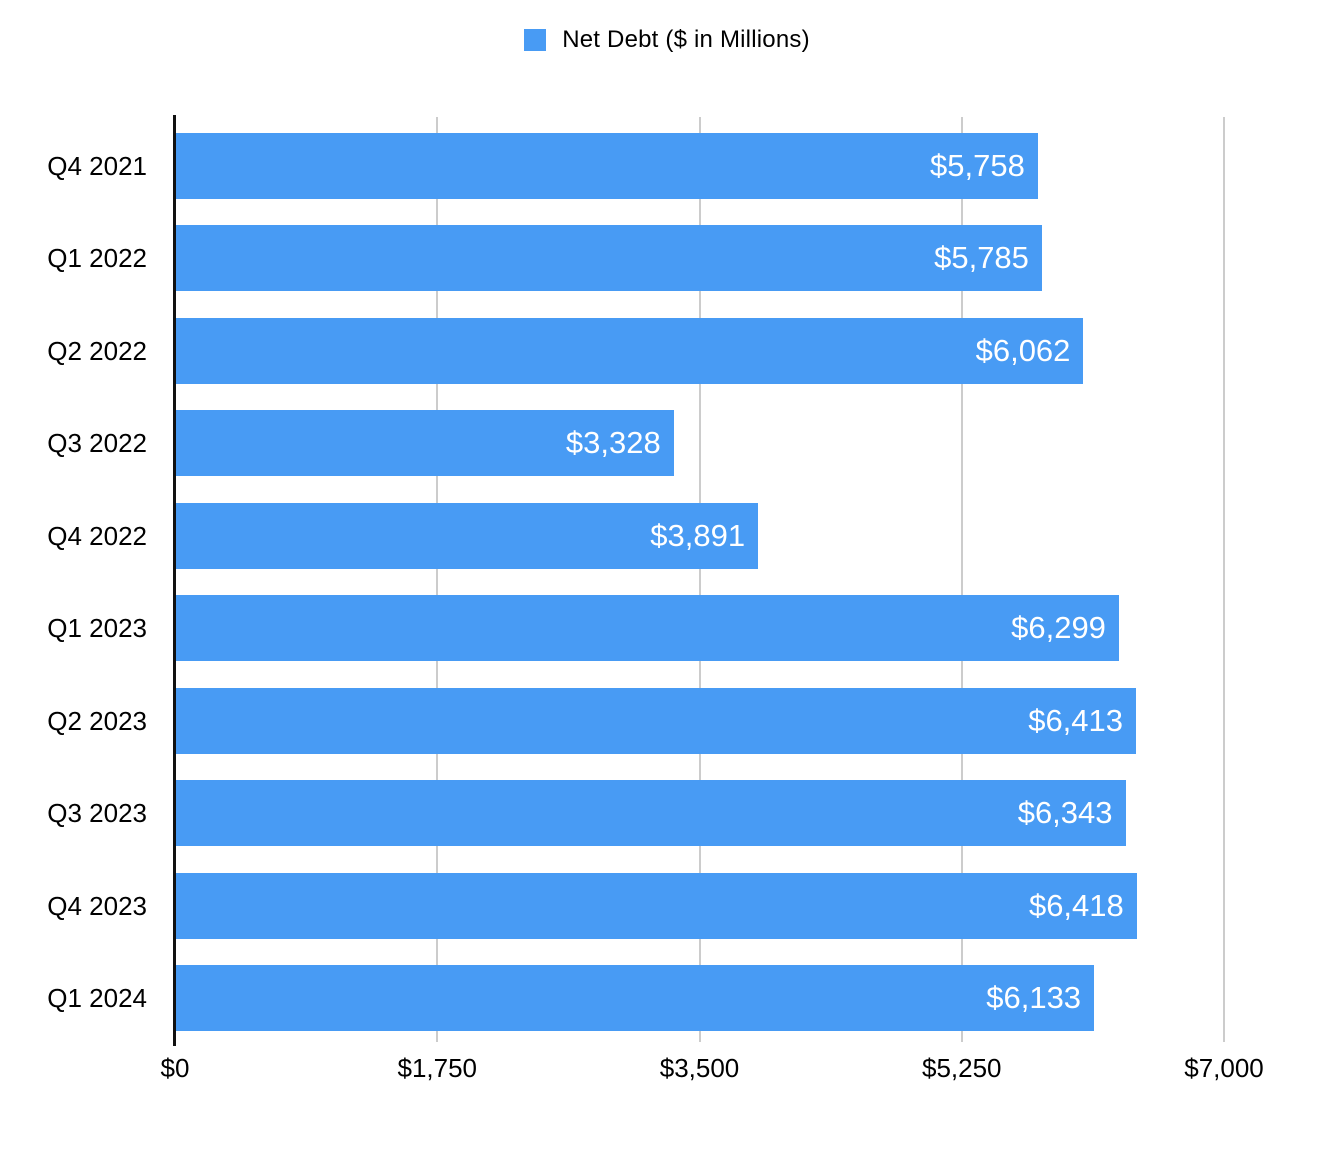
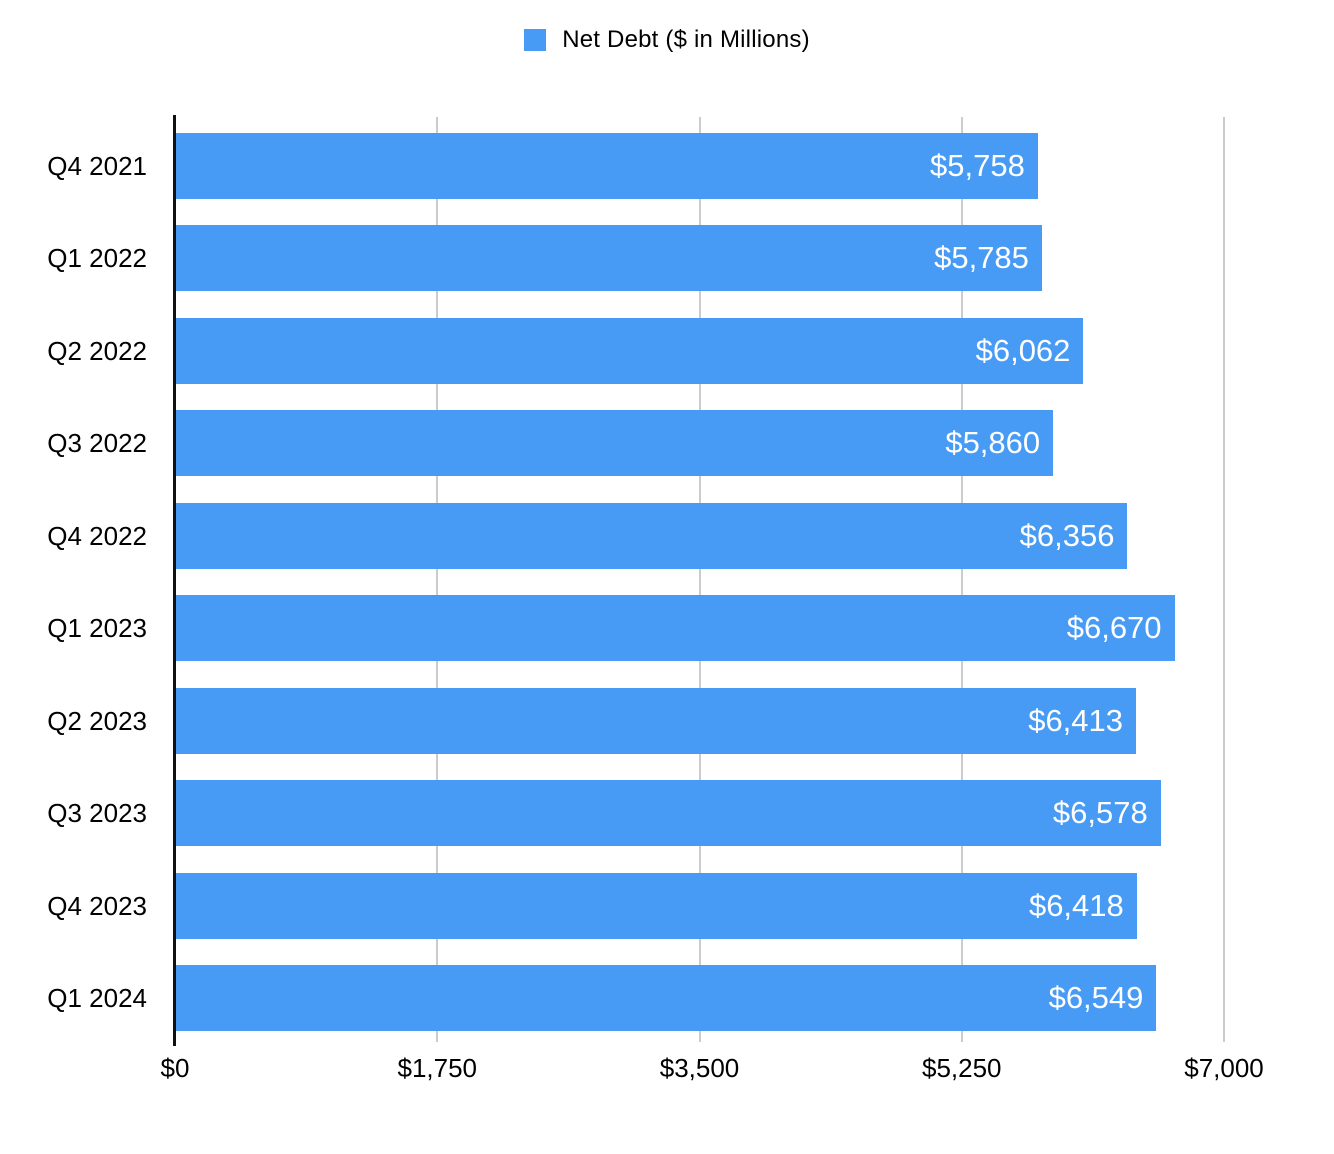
Q3 2022: $3,328 -> $5,860
Q4 2022: $3,891 -> $6,356
Q1 2023: $6,299 -> $6,670
Q3 2023: $6,343 -> $6,578
Q1 2024: $6,133 -> $6,549
